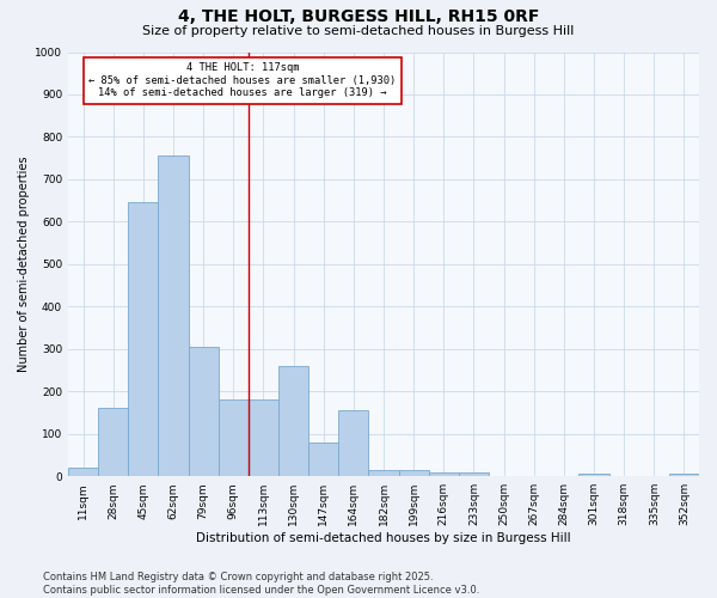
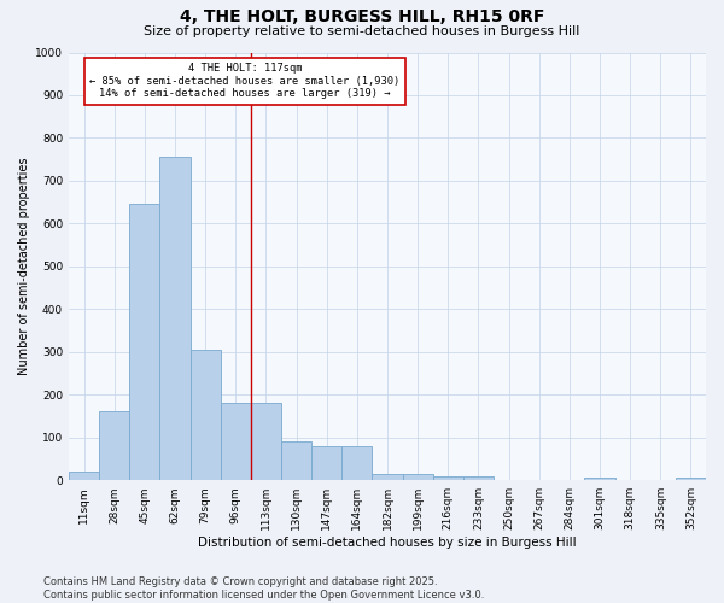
130sqm: 260 -> 90
164sqm: 155 -> 80
